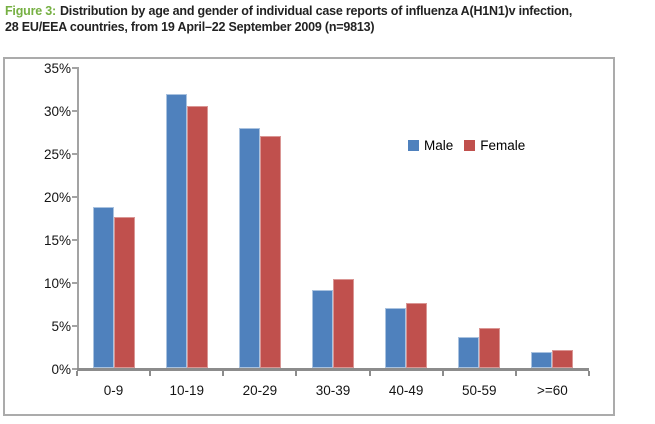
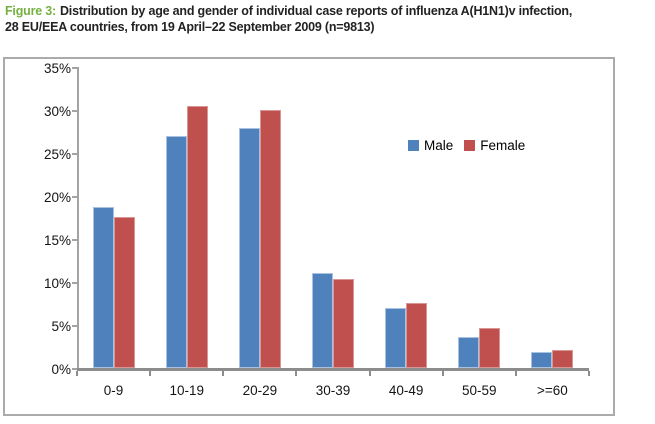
Male/10-19: 32% -> 27%
Female/20-29: 27% -> 30%
Male/30-39: 9% -> 11%
